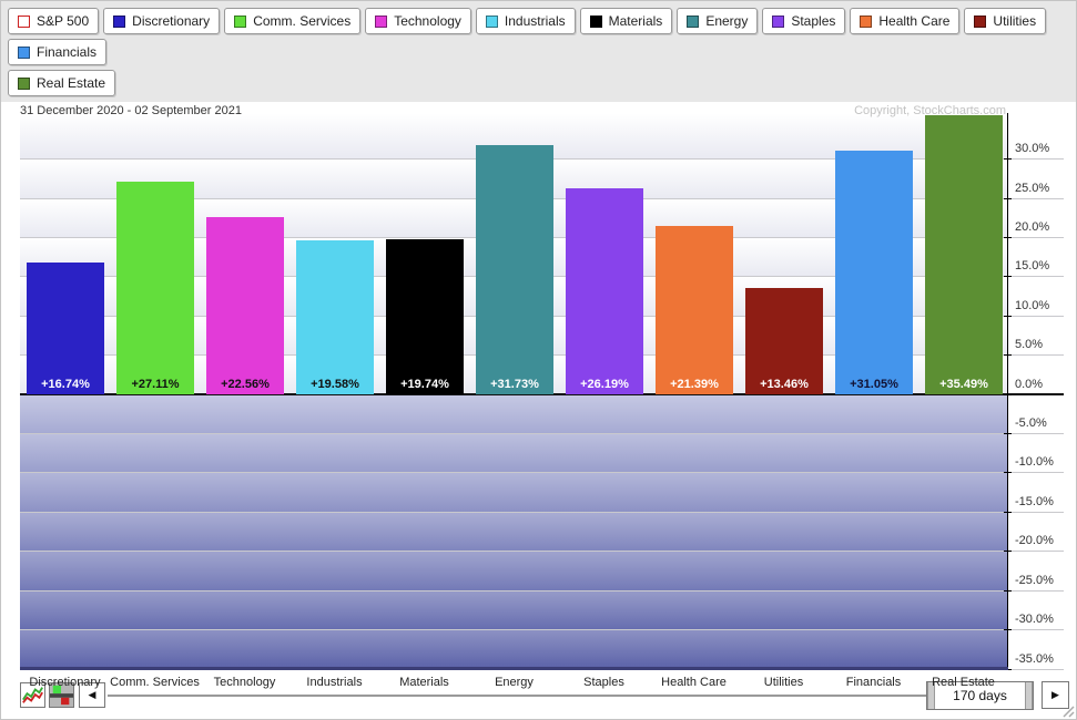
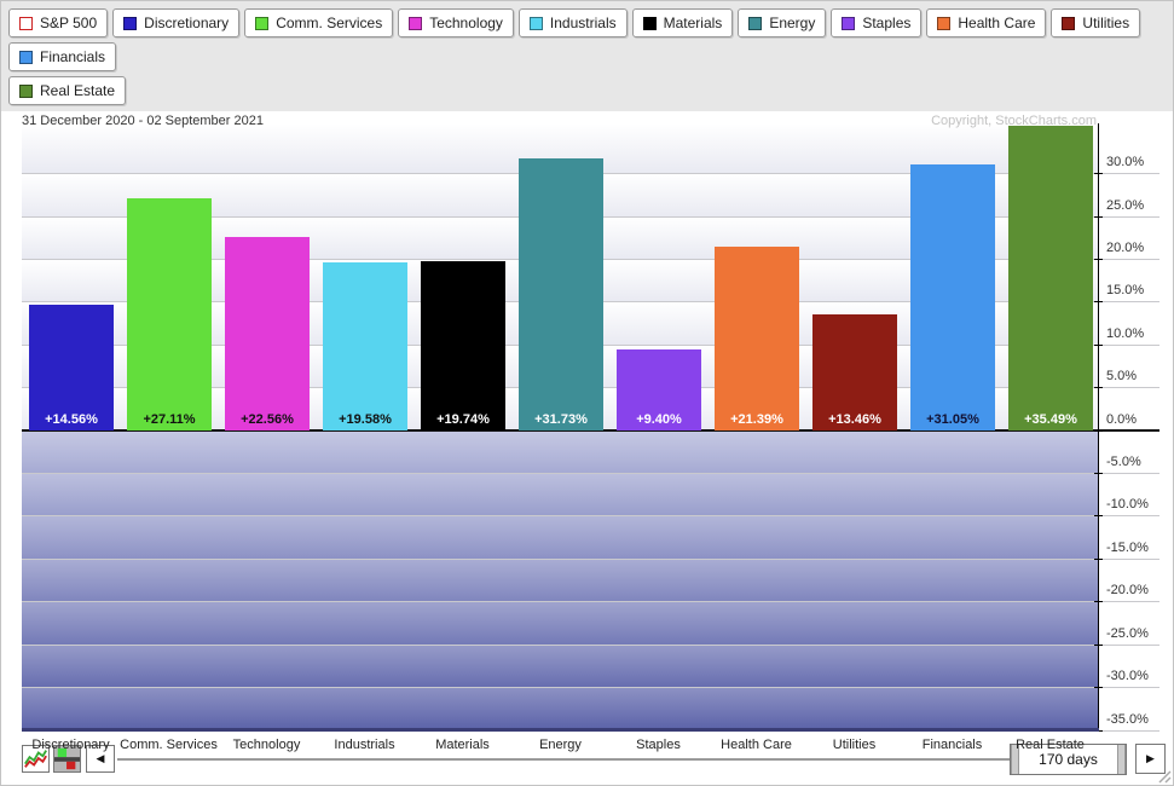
Discretionary: +16.74% -> +14.56%
Staples: +26.19% -> +9.40%
